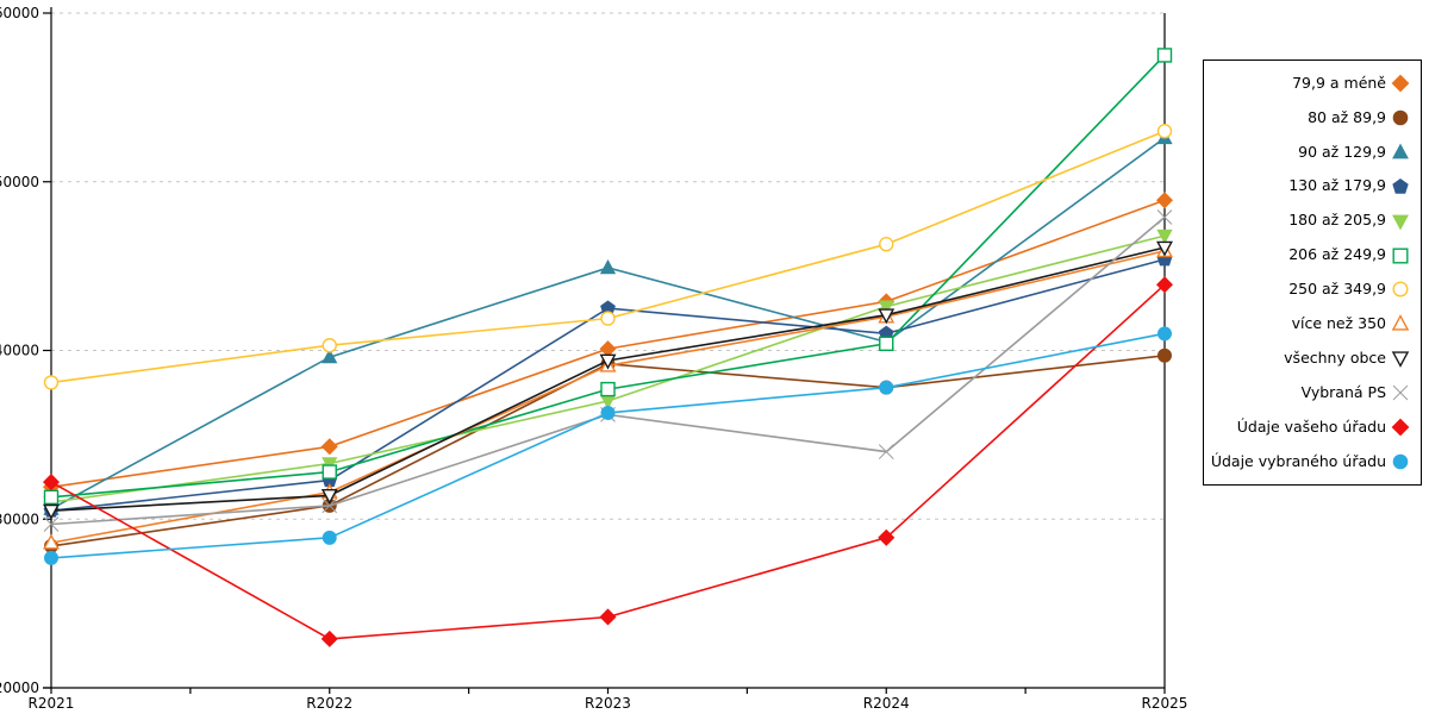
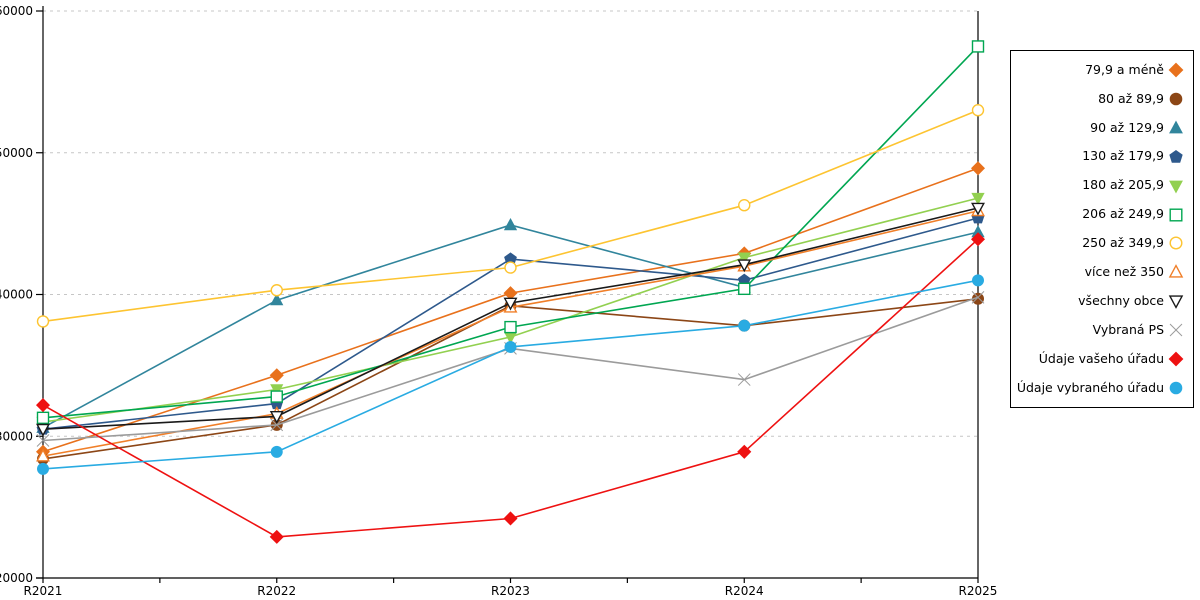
79,9 a méně/R2021: 31900 -> 28900
90 až 129,9/R2025: 52600 -> 44400
Vybraná PS/R2025: 47900 -> 39800
